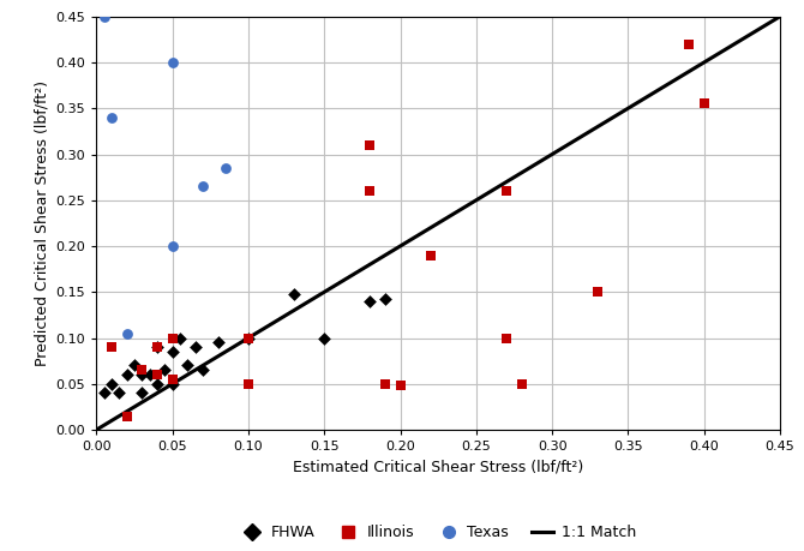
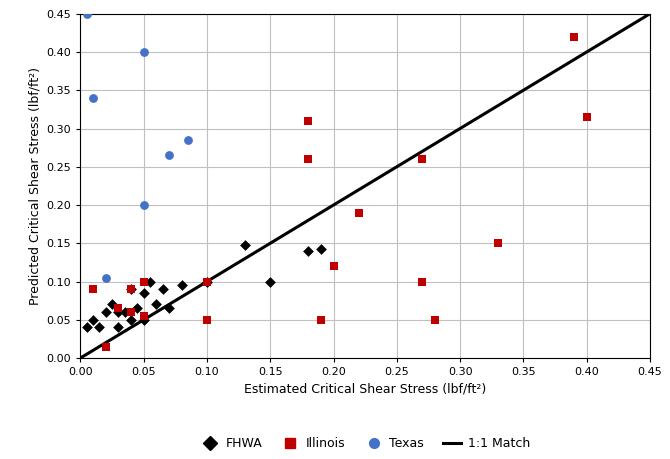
Illinois/0.20: 0.048 -> 0.120
Illinois/0.40: 0.356 -> 0.315
